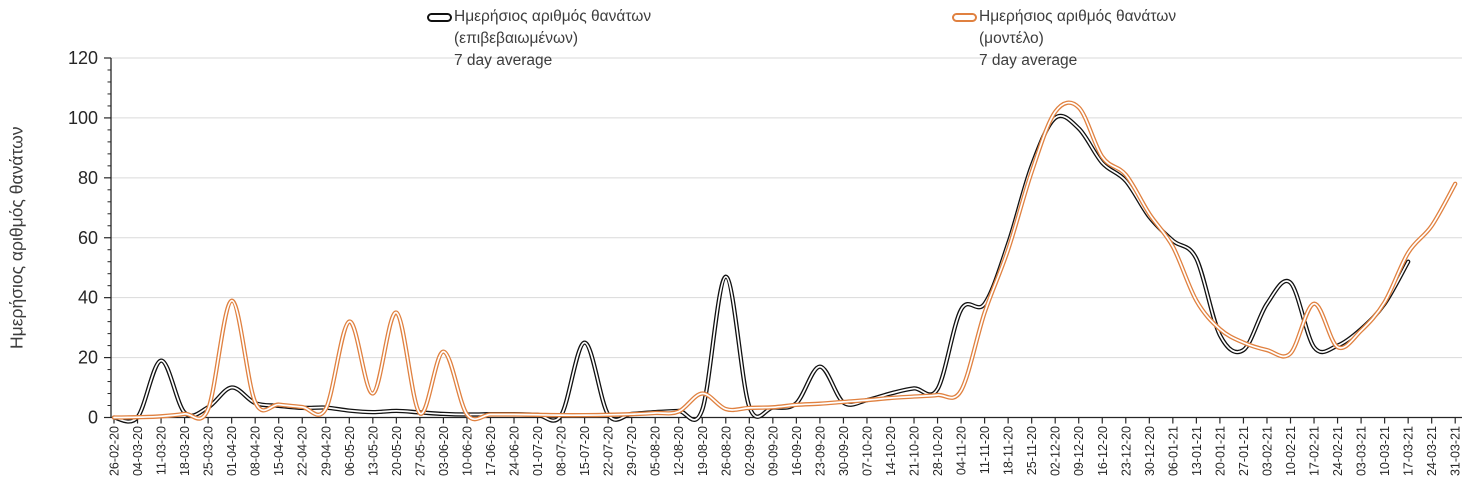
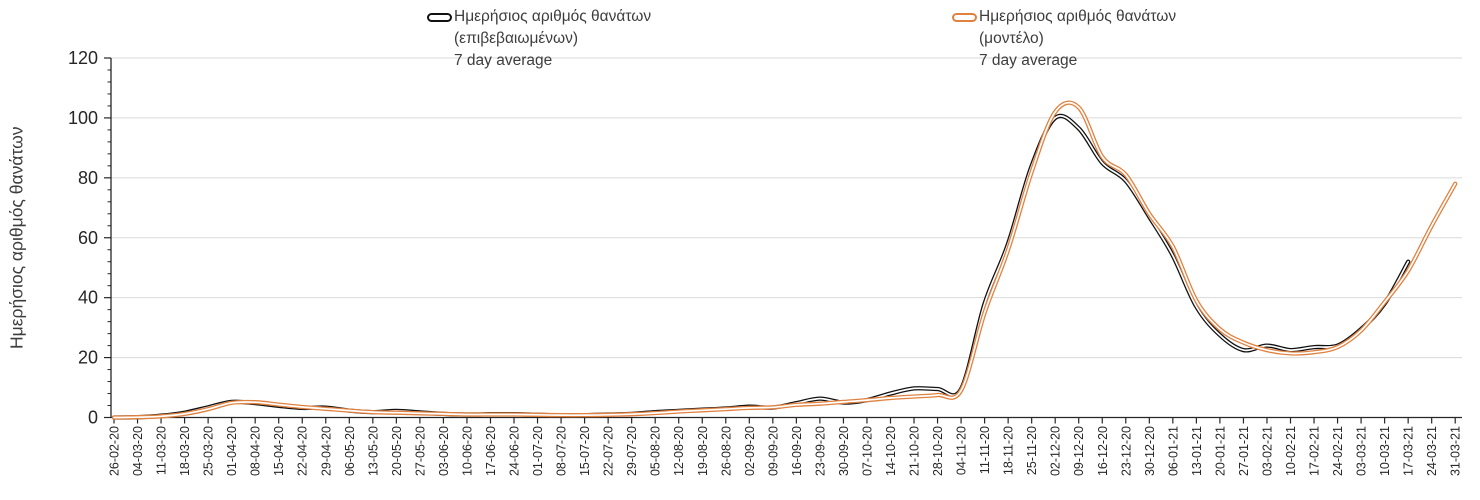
Ημερήσιος αριθμός θανάτων (επιβεβαιωμένων) 7 day average/11-03-20: 19 -> 1
Ημερήσιος αριθμός θανάτων (επιβεβαιωμένων) 7 day average/01-04-20: 10 -> 5
Ημερήσιος αριθμός θανάτων (μοντέλο) 7 day average/01-04-20: 39 -> 5
Ημερήσιος αριθμός θανάτων (μοντέλο) 7 day average/06-05-20: 32 -> 2
Ημερήσιος αριθμός θανάτων (μοντέλο) 7 day average/13-05-20: 8 -> 2
Ημερήσιος αριθμός θανάτων (μοντέλο) 7 day average/20-05-20: 35 -> 2
Ημερήσιος αριθμός θανάτων (μοντέλο) 7 day average/03-06-20: 22 -> 1
Ημερήσιος αριθμός θανάτων (επιβεβαιωμένων) 7 day average/15-07-20: 25 -> 1
Ημερήσιος αριθμός θανάτων (μοντέλο) 7 day average/19-08-20: 8 -> 2
Ημερήσιος αριθμός θανάτων (επιβεβαιωμένων) 7 day average/26-08-20: 47 -> 3
Ημερήσιος αριθμός θανάτων (επιβεβαιωμένων) 7 day average/23-09-20: 17 -> 6
Ημερήσιος αριθμός θανάτων (επιβεβαιωμένων) 7 day average/04-11-20: 36 -> 10
Ημερήσιος αριθμός θανάτων (επιβεβαιωμένων) 7 day average/06-01-21: 59 -> 54
Ημερήσιος αριθμός θανάτων (επιβεβαιωμένων) 7 day average/13-01-21: 53 -> 37
Ημερήσιος αριθμός θανάτων (επιβεβαιωμένων) 7 day average/03-02-21: 38 -> 24
Ημερήσιος αριθμός θανάτων (επιβεβαιωμένων) 7 day average/10-02-21: 45 -> 22
Ημερήσιος αριθμός θανάτων (μοντέλο) 7 day average/17-02-21: 38 -> 22
Ημερήσιος αριθμός θανάτων (μοντέλο) 7 day average/17-03-21: 55 -> 49
